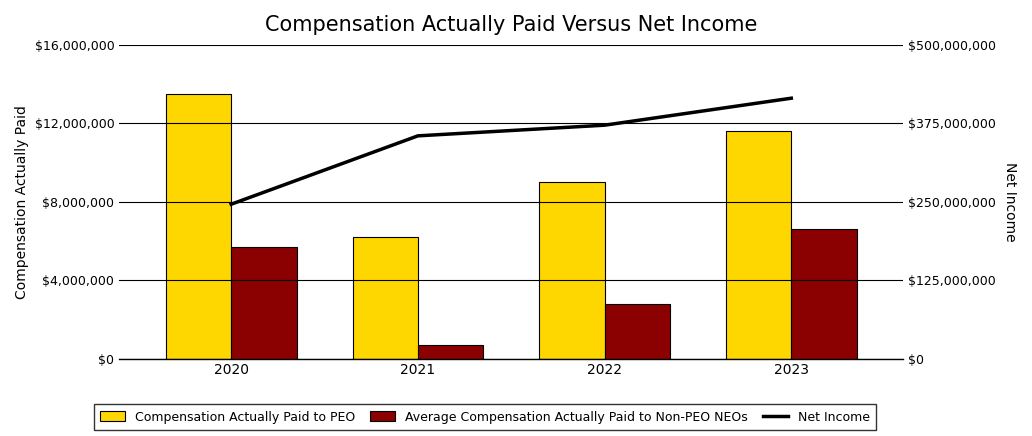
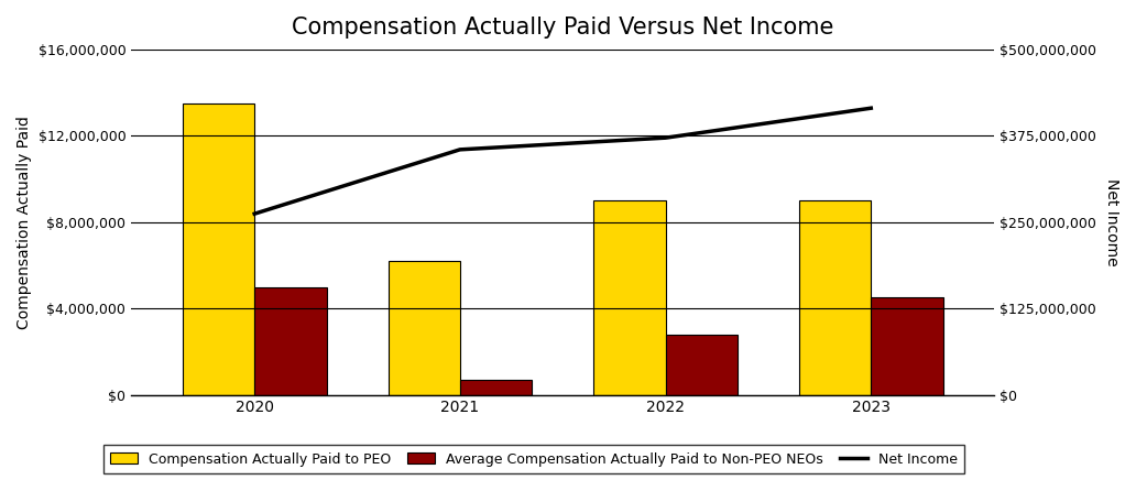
Net Income/2020: $246,000,000 -> $262,000,000
Average Compensation Actually Paid to Non-PEO NEOs/2020: $5,700,000 -> $5,000,000
Compensation Actually Paid to PEO/2023: $11,600,000 -> $9,000,000
Average Compensation Actually Paid to Non-PEO NEOs/2023: $6,600,000 -> $4,500,000
